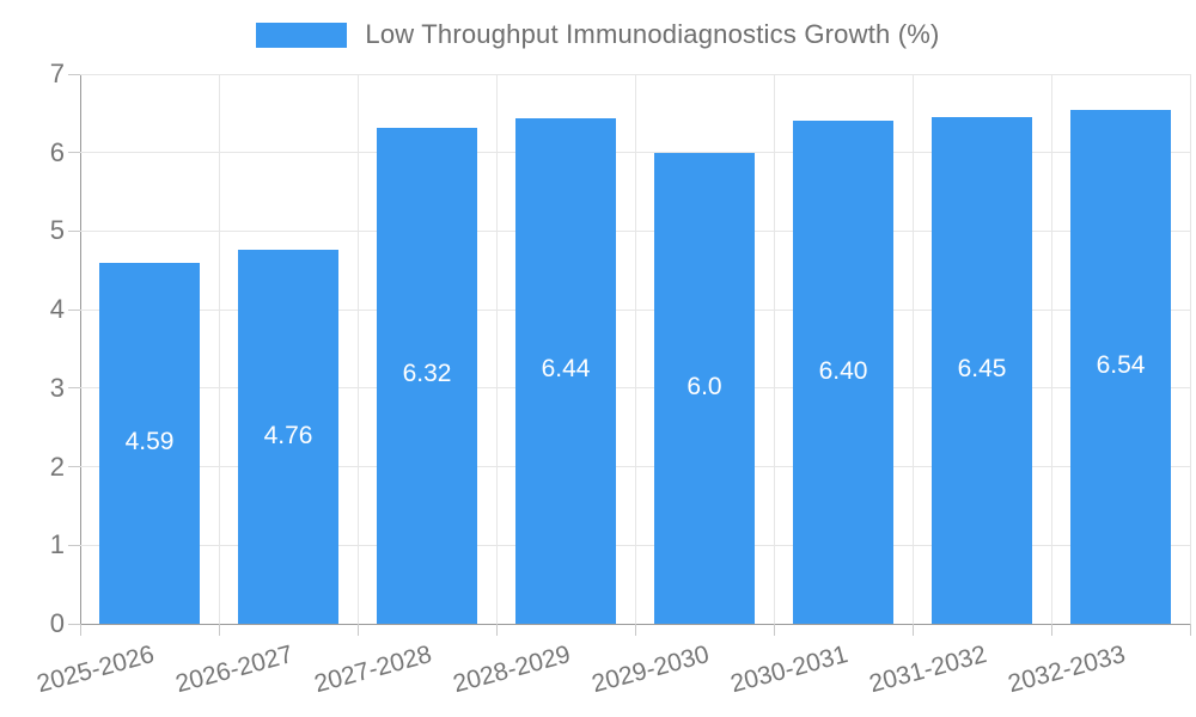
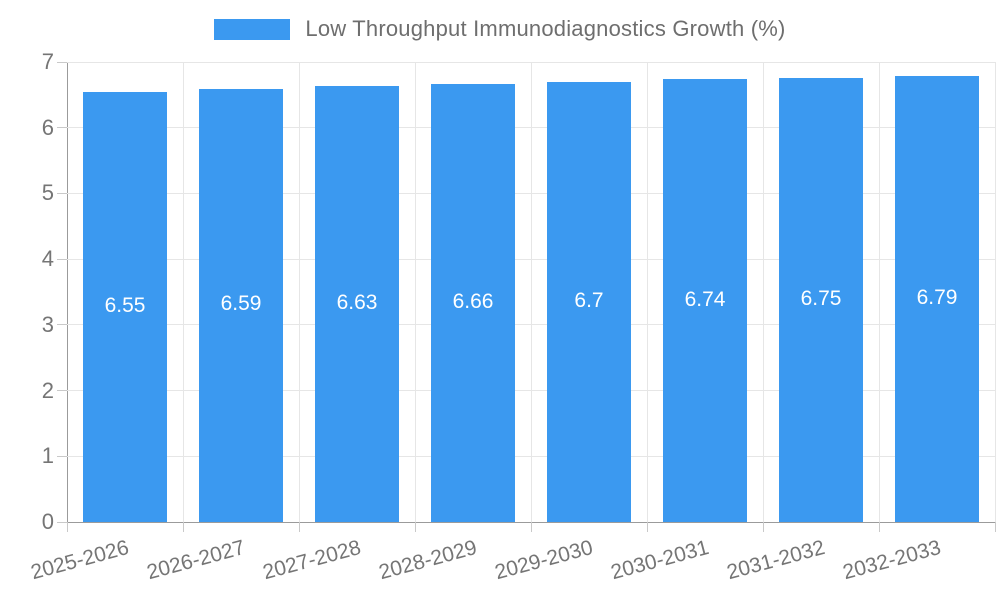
2025-2026: 4.59 -> 6.55
2026-2027: 4.76 -> 6.59
2027-2028: 6.32 -> 6.63
2028-2029: 6.44 -> 6.66
2029-2030: 6.0 -> 6.7
2030-2031: 6.40 -> 6.74
2031-2032: 6.45 -> 6.75
2032-2033: 6.54 -> 6.79
